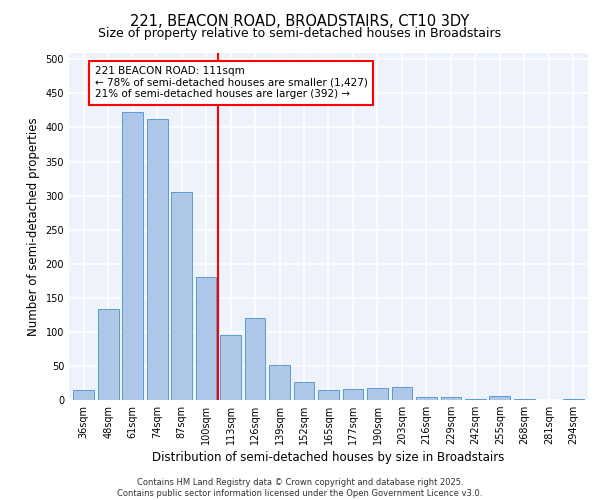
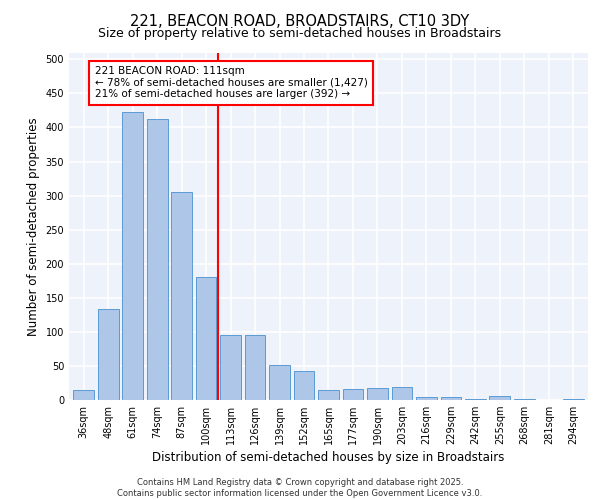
126sqm: 120 -> 95
152sqm: 26 -> 42
